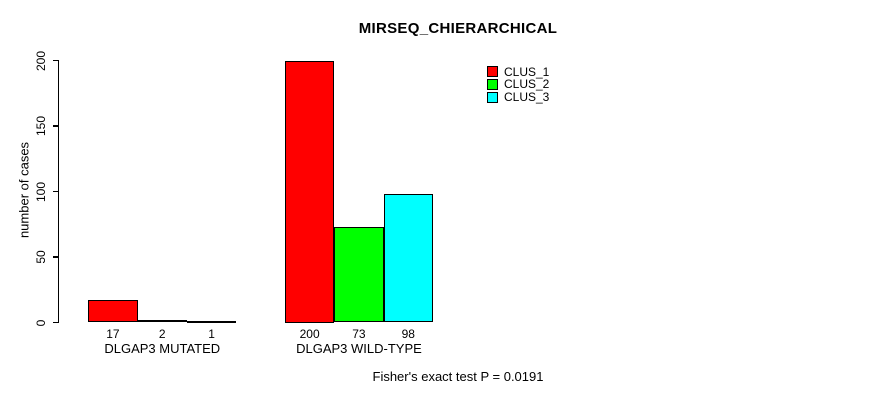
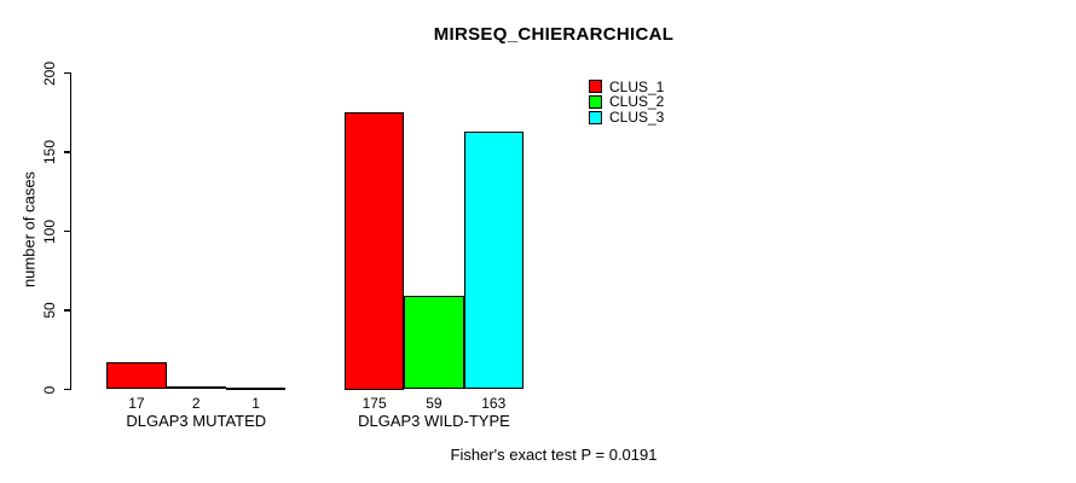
CLUS_1/DLGAP3 WILD-TYPE: 200 -> 175
CLUS_2/DLGAP3 WILD-TYPE: 73 -> 59
CLUS_3/DLGAP3 WILD-TYPE: 98 -> 163
